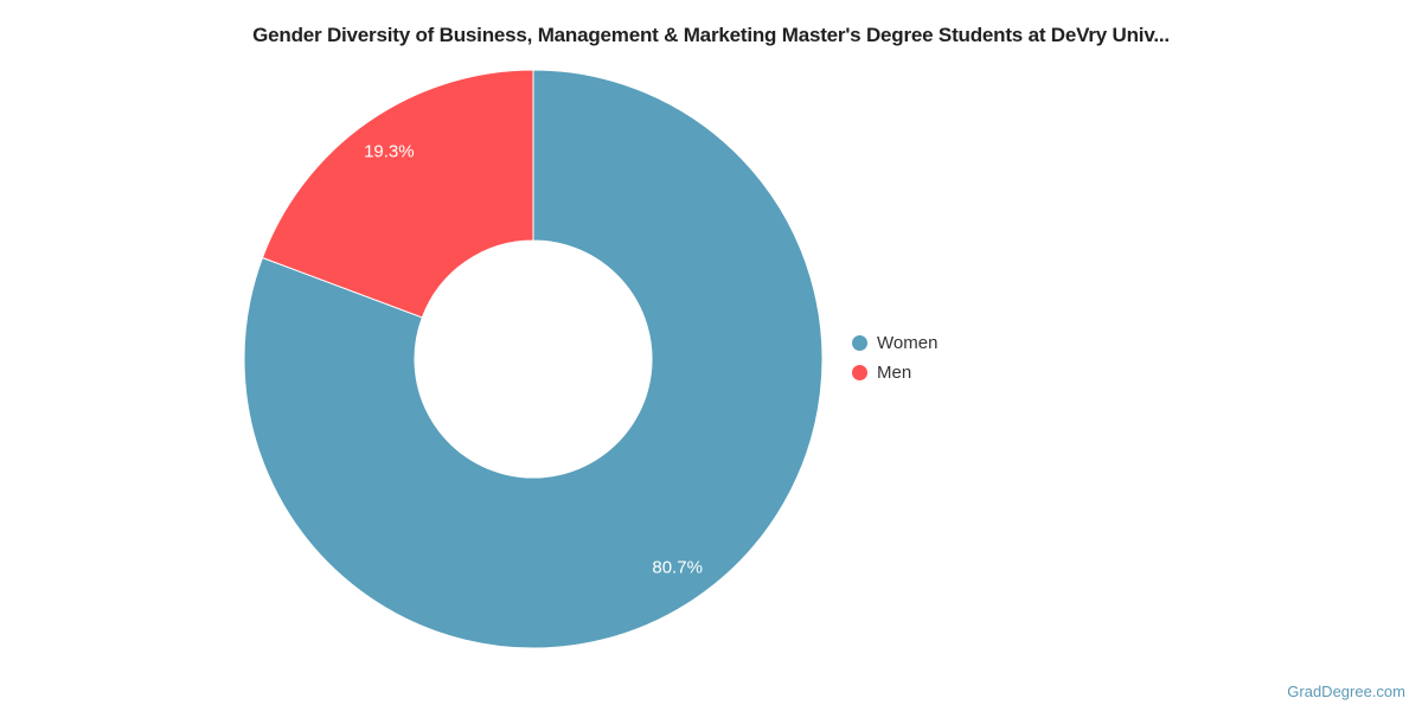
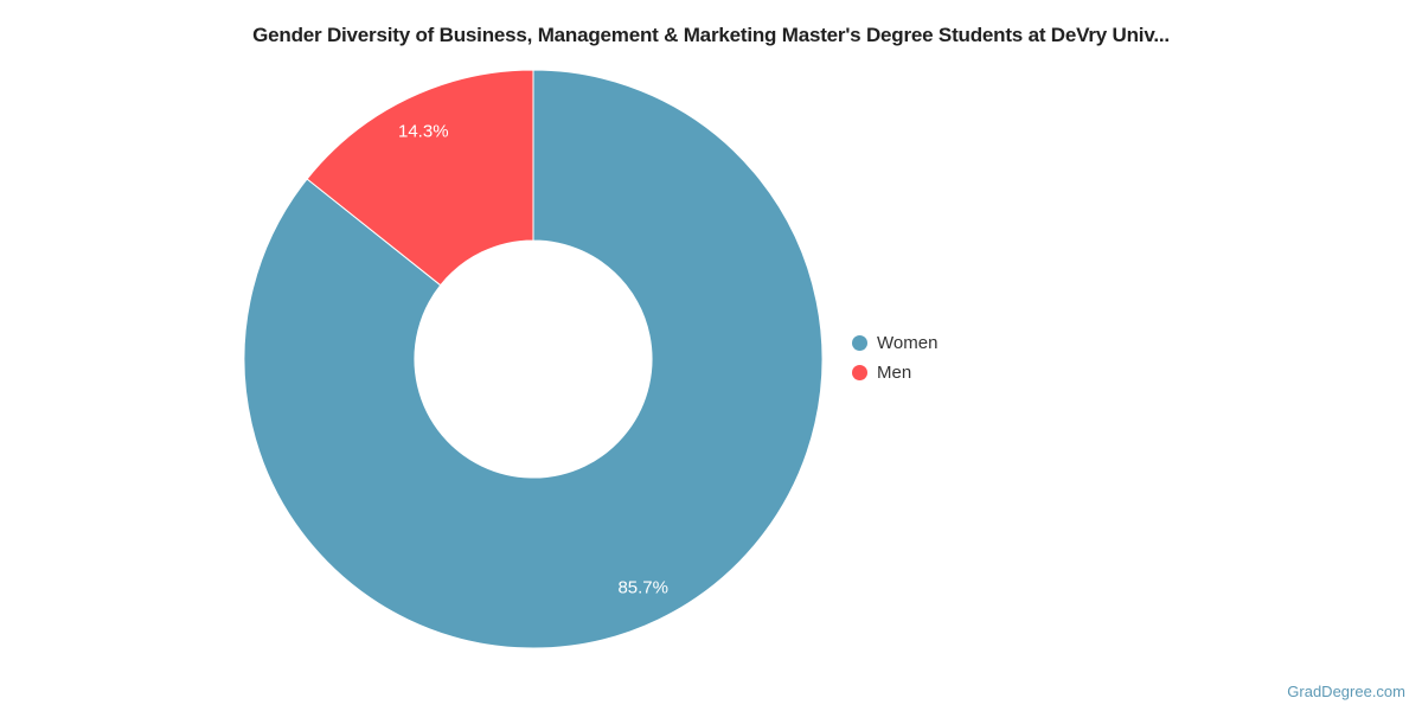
Women: 80.7% -> 85.7%
Men: 19.3% -> 14.3%
